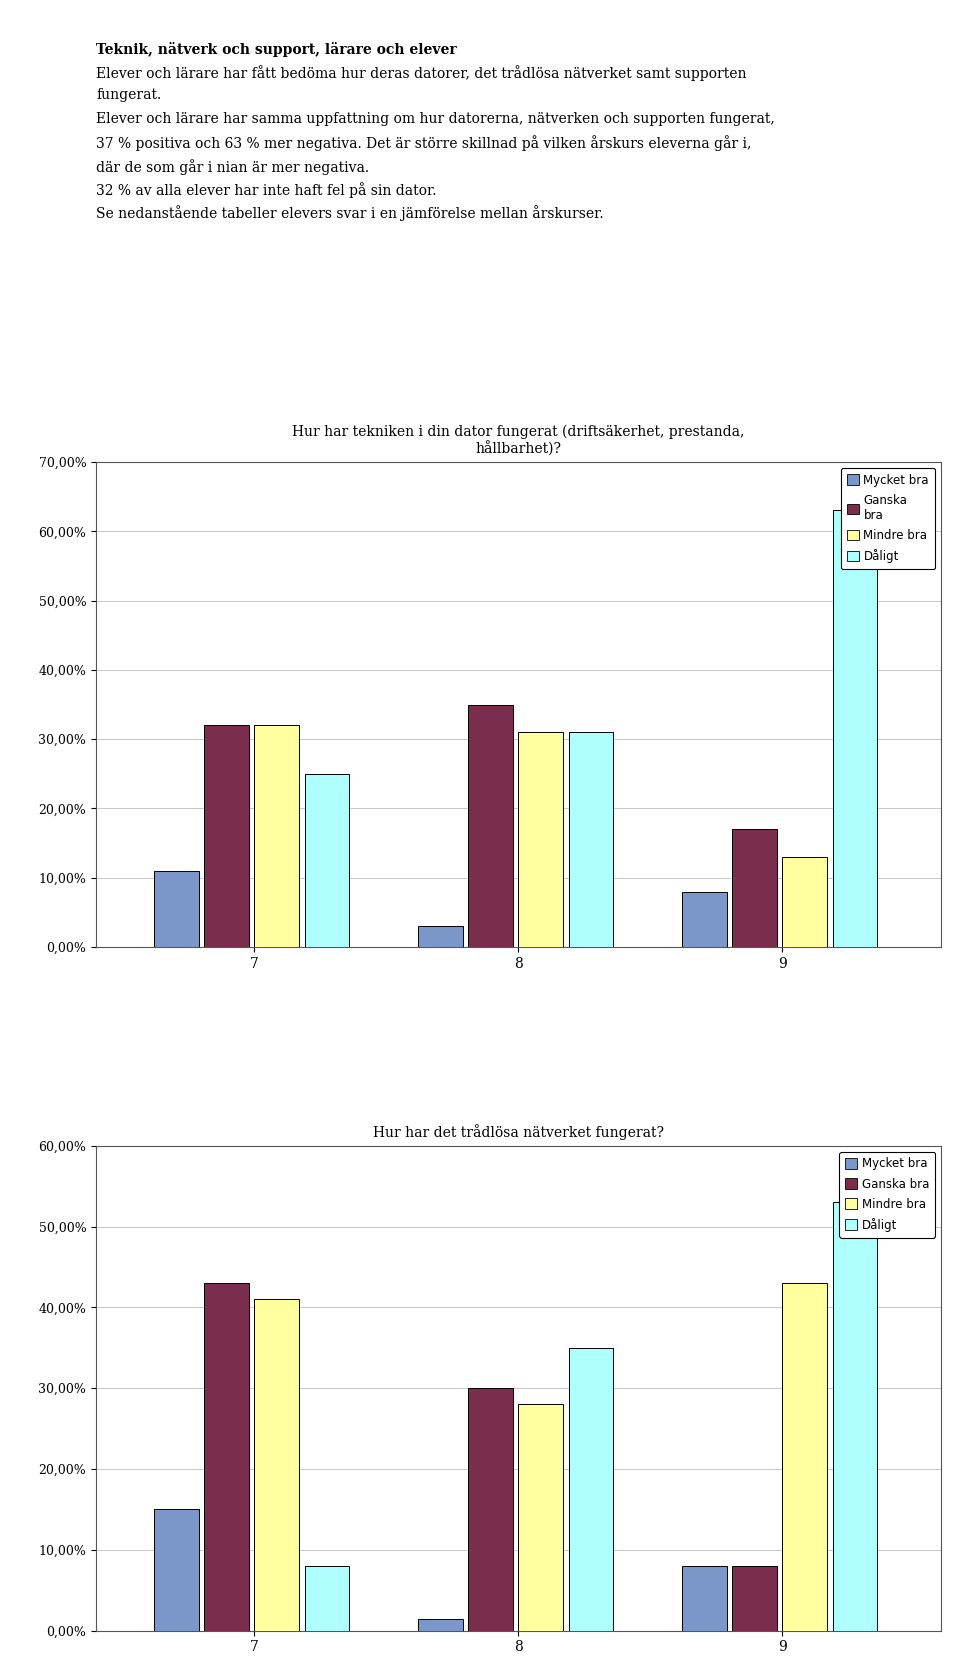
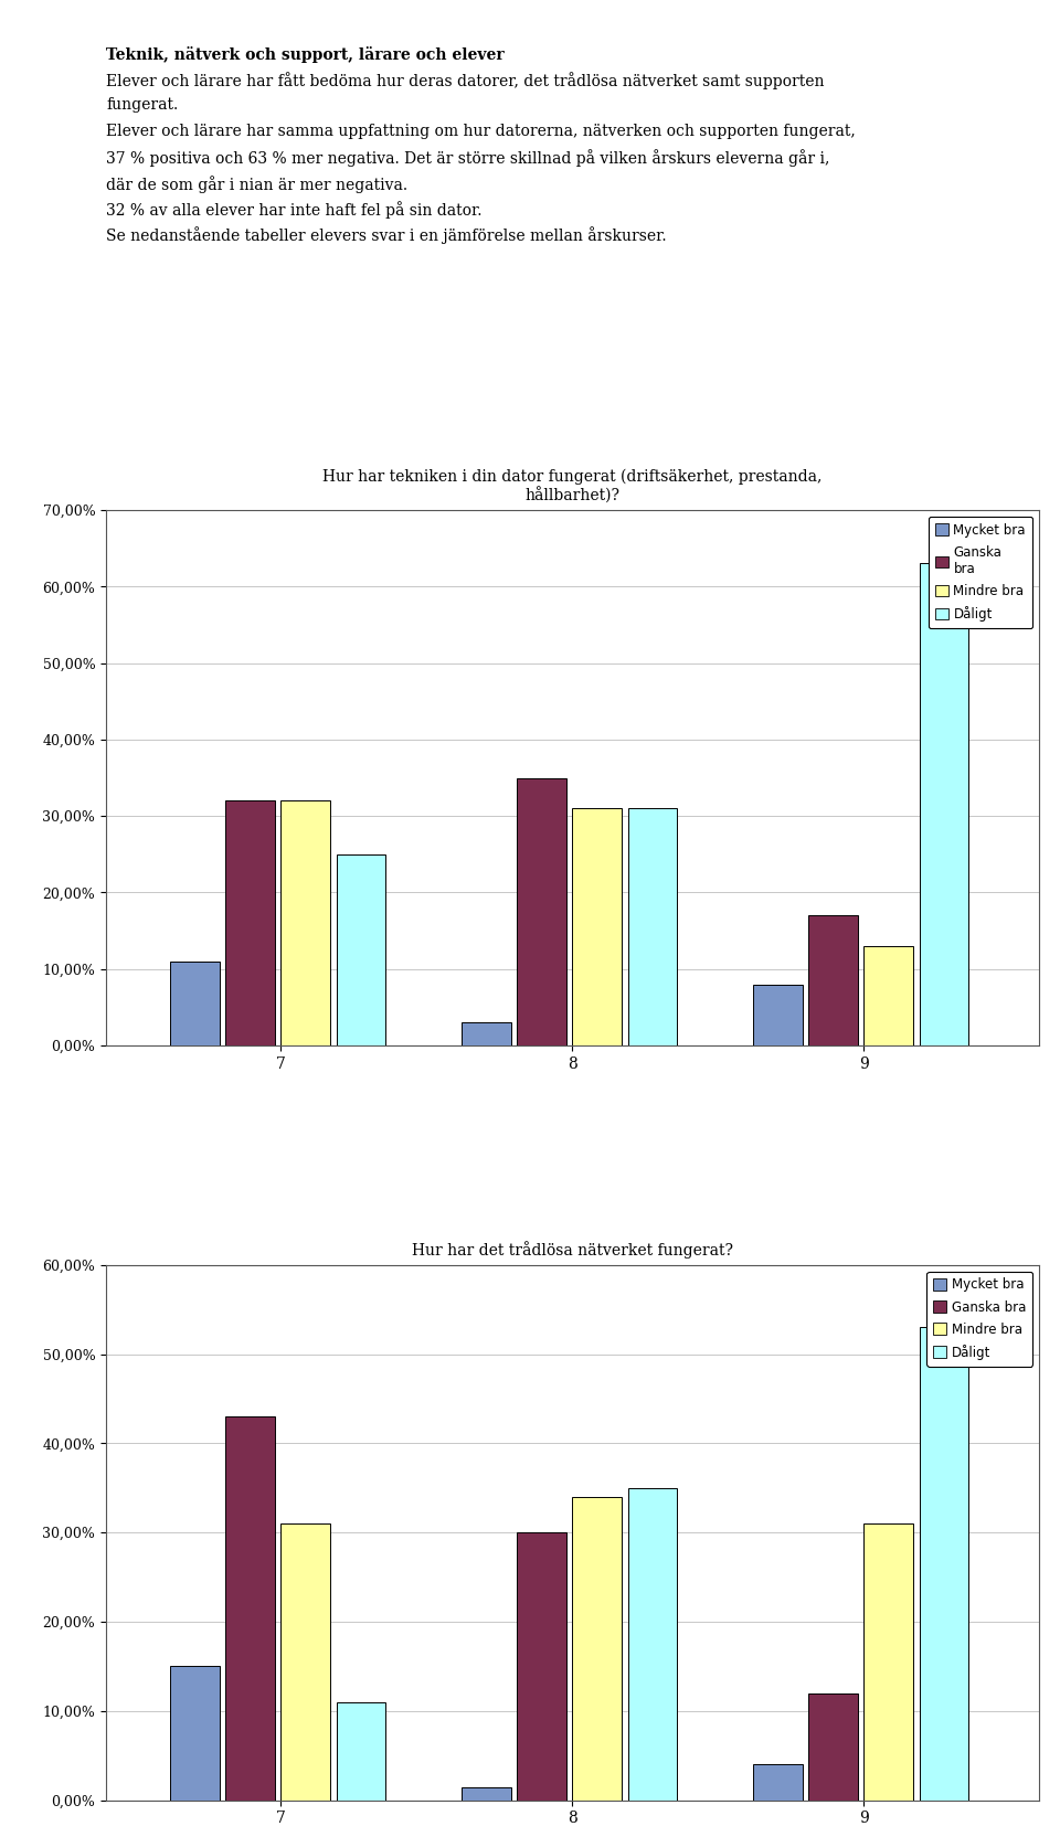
Hur har det trådlösa nätverket fungerat?/Mindre bra/7: 41% -> 31%
Hur har det trådlösa nätverket fungerat?/Dåligt/7: 8% -> 11%
Hur har det trådlösa nätverket fungerat?/Mindre bra/8: 28% -> 34%
Hur har det trådlösa nätverket fungerat?/Mycket bra/9: 8,0% -> 4,0%
Hur har det trådlösa nätverket fungerat?/Ganska bra/9: 8% -> 12%
Hur har det trådlösa nätverket fungerat?/Mindre bra/9: 43% -> 31%
